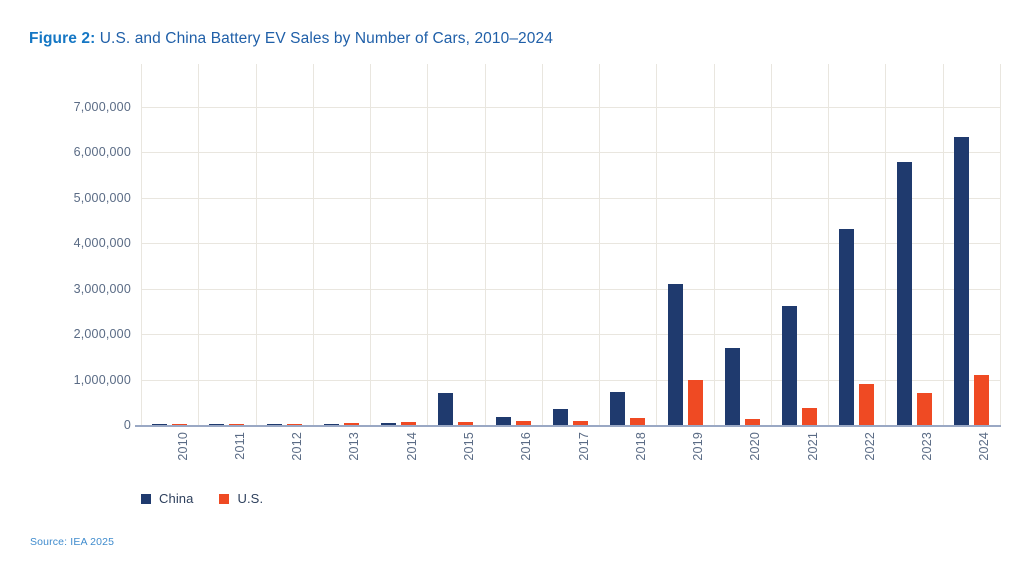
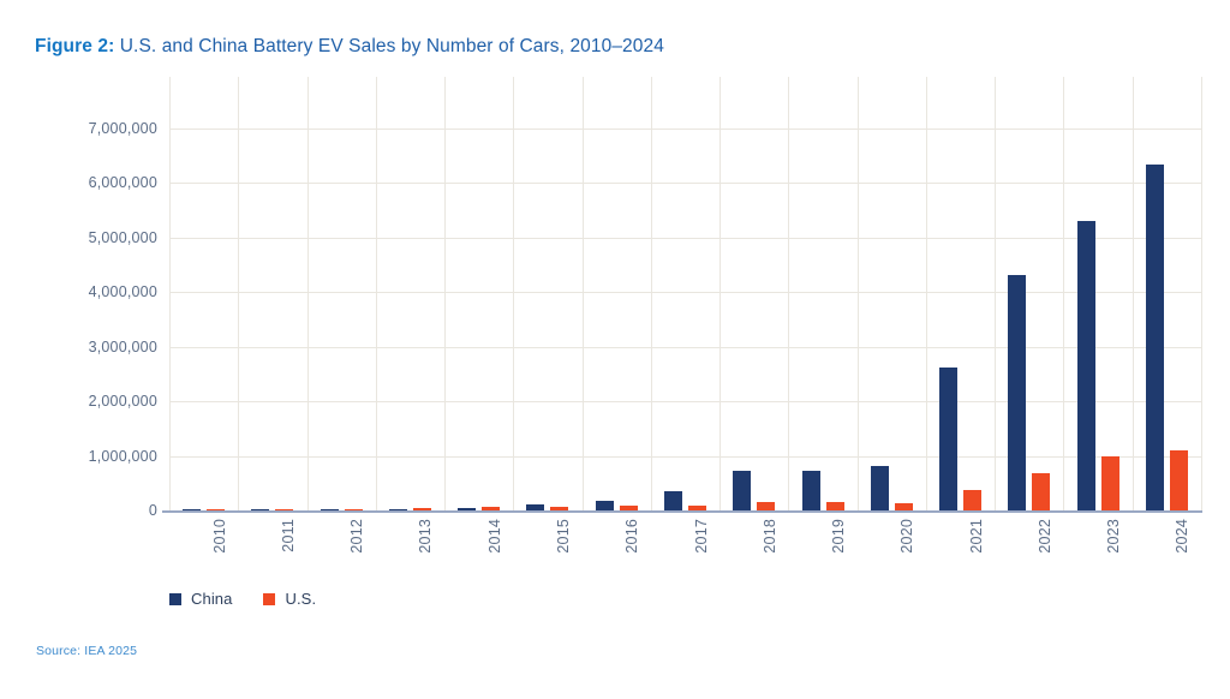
China/2015: 700000 -> 100000
China/2019: 3100000 -> 700000
U.S./2019: 1000000 -> 100000
China/2020: 1700000 -> 800000
U.S./2022: 900000 -> 700000
China/2023: 5800000 -> 5300000
U.S./2023: 700000 -> 1000000
